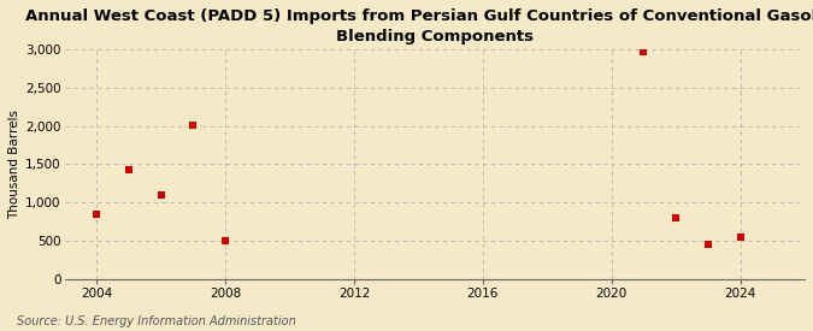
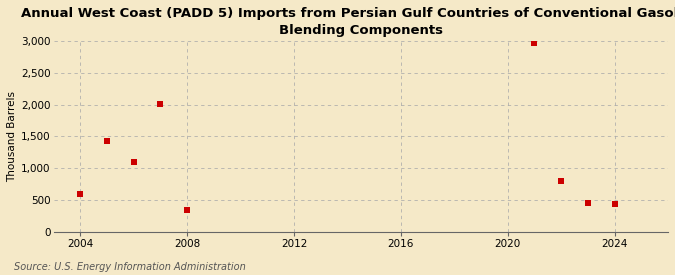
2004: 840 -> 600
2008: 500 -> 350
2024: 540 -> 430
